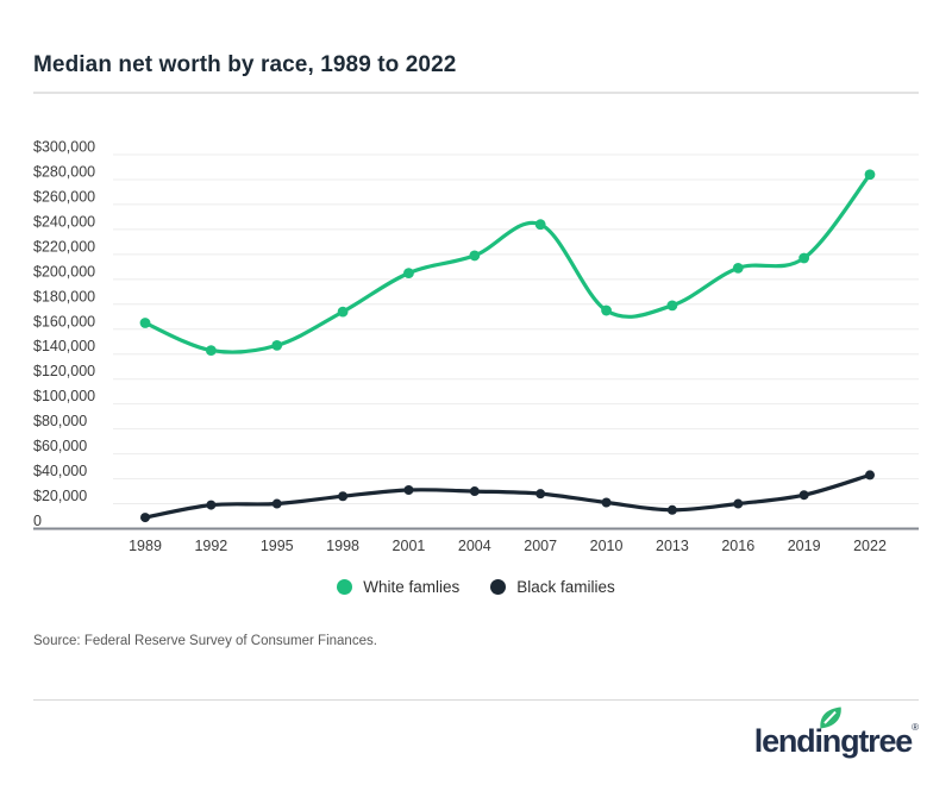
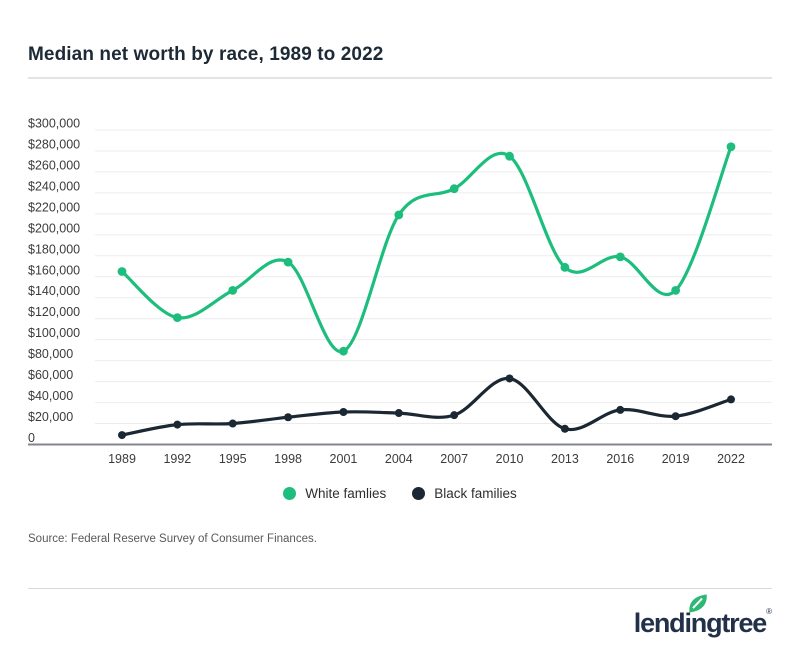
White famlies/1992: $143000 -> $121000
White famlies/2001: $205000 -> $89000
White famlies/2010: $175000 -> $275000
Black families/2010: $21000 -> $63000
White famlies/2013: $179000 -> $169000
White famlies/2016: $209000 -> $179000
Black families/2016: $20000 -> $33000
White famlies/2019: $217000 -> $147000
